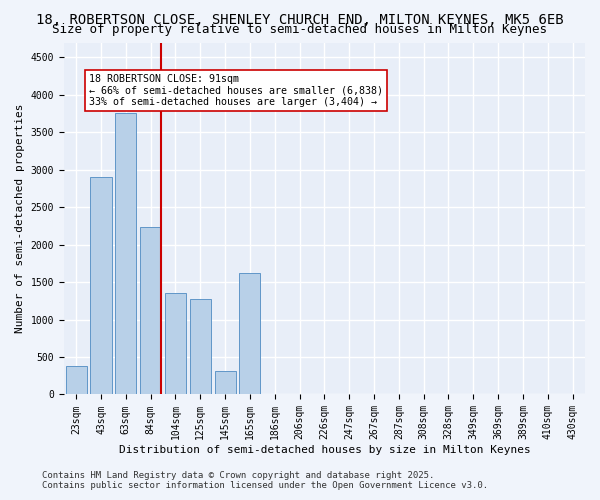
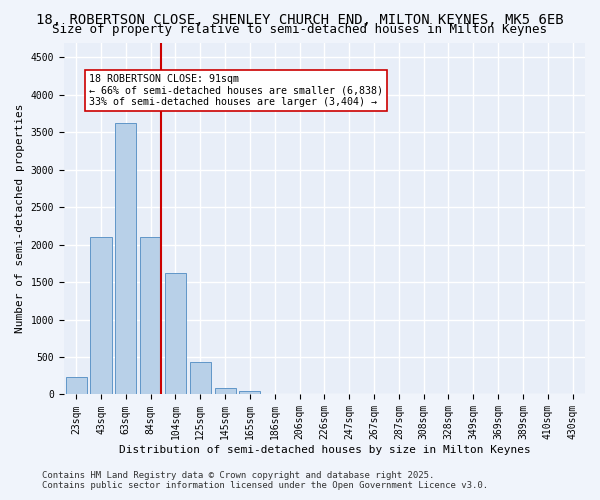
23sqm: 380 -> 230
43sqm: 2900 -> 2100
63sqm: 3760 -> 3620
84sqm: 2240 -> 2100
104sqm: 1360 -> 1620
125sqm: 1280 -> 430
145sqm: 320 -> 80
165sqm: 1620 -> 50
